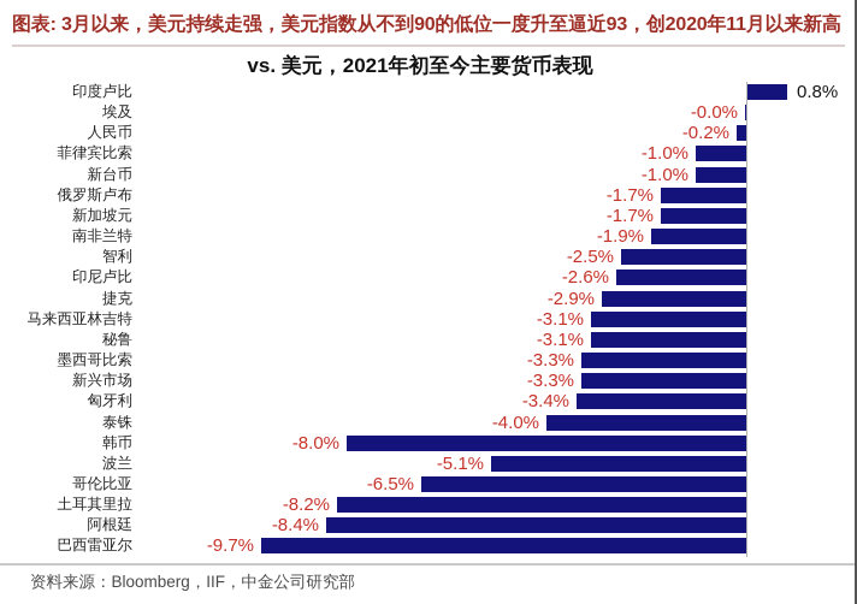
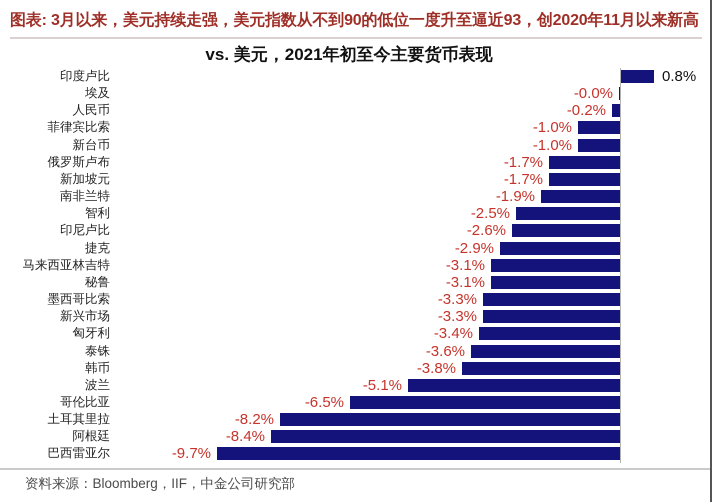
泰铢: -4.0% -> -3.6%
韩币: -8.0% -> -3.8%
